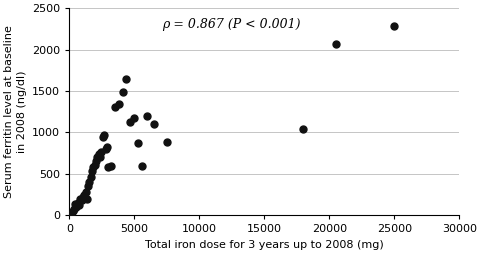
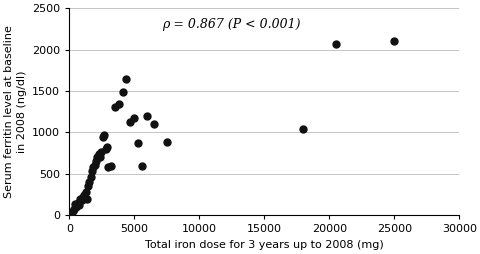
25000: 2280 -> 2100
